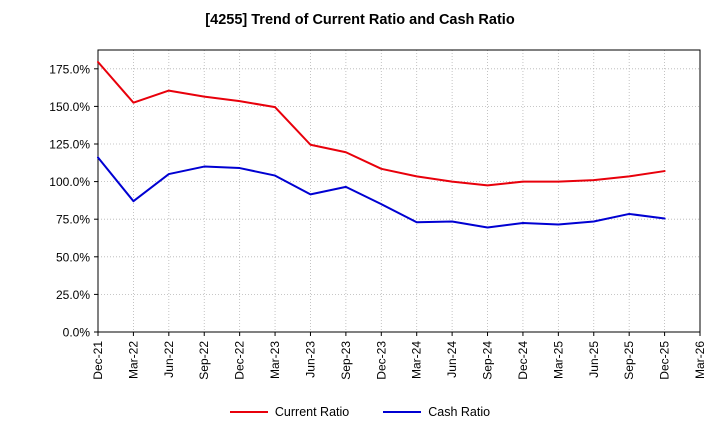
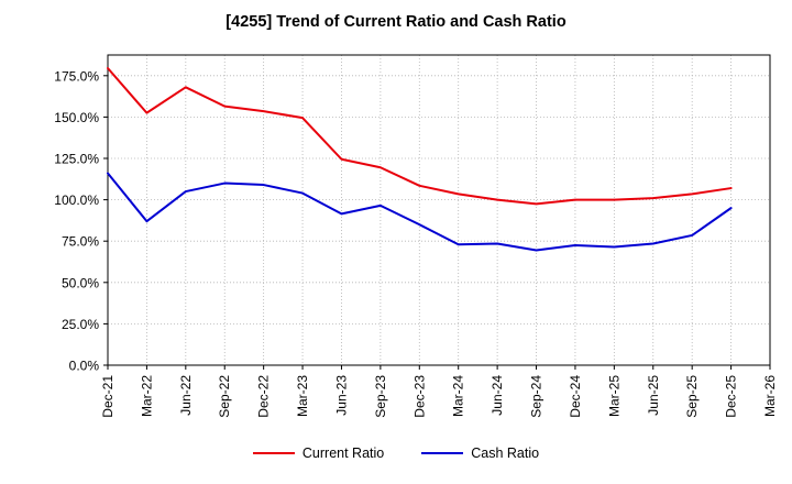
Current Ratio/Jun-22: 160% -> 168%
Cash Ratio/Dec-25: 76% -> 95%
